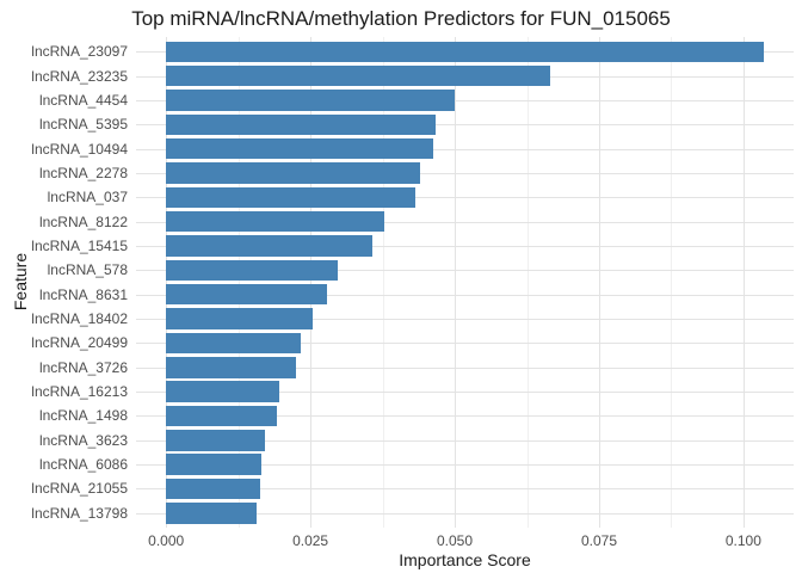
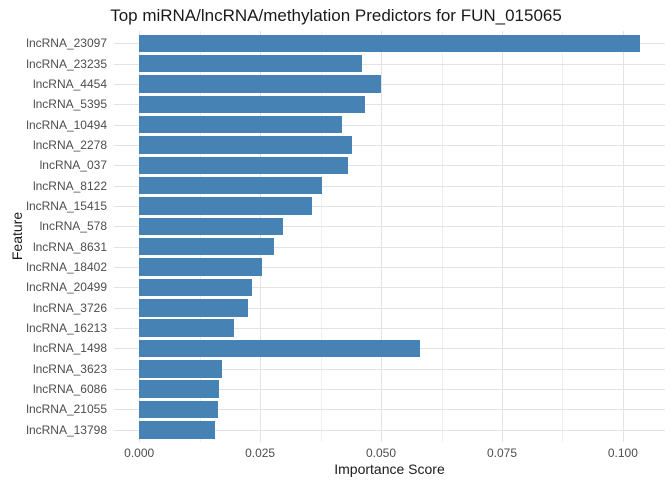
lncRNA_23235: 0.067 -> 0.046
lncRNA_10494: 0.046 -> 0.042
lncRNA_1498: 0.019 -> 0.058
